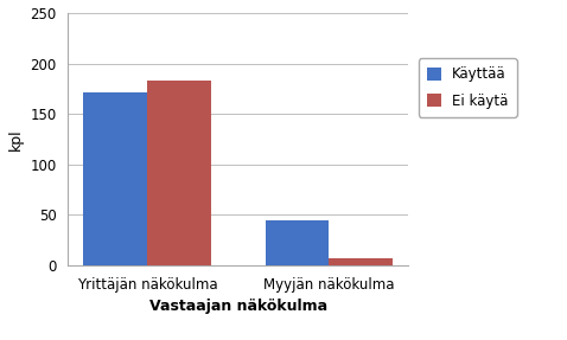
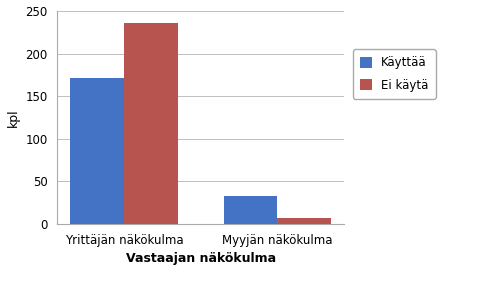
Ei käytä/Yrittäjän näkökulma: 184 -> 236
Käyttää/Myyjän näkökulma: 44 -> 33
